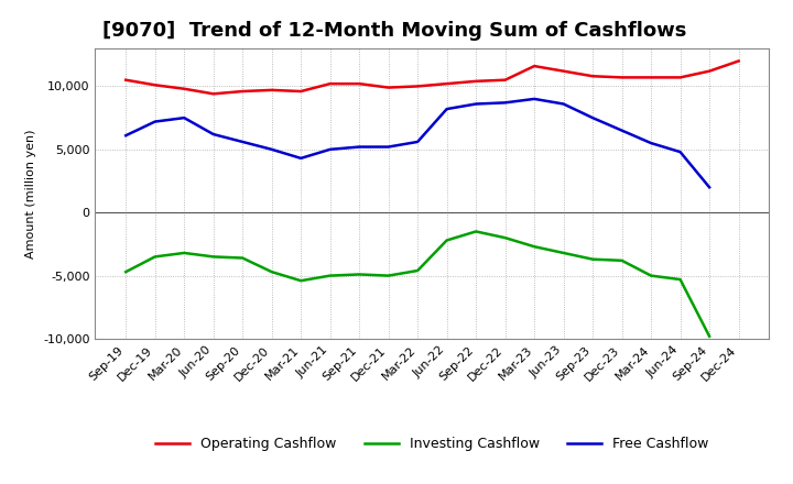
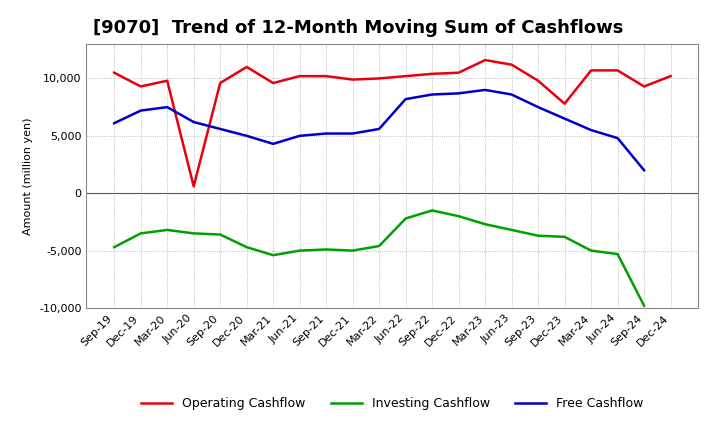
Operating Cashflow/Dec-19: 10,100 -> 9,300
Operating Cashflow/Jun-20: 9,400 -> 600
Operating Cashflow/Dec-20: 9,700 -> 11,000
Operating Cashflow/Sep-23: 10,800 -> 9,800
Operating Cashflow/Dec-23: 10,700 -> 7,800
Operating Cashflow/Sep-24: 11,200 -> 9,300
Operating Cashflow/Dec-24: 12,000 -> 10,200
